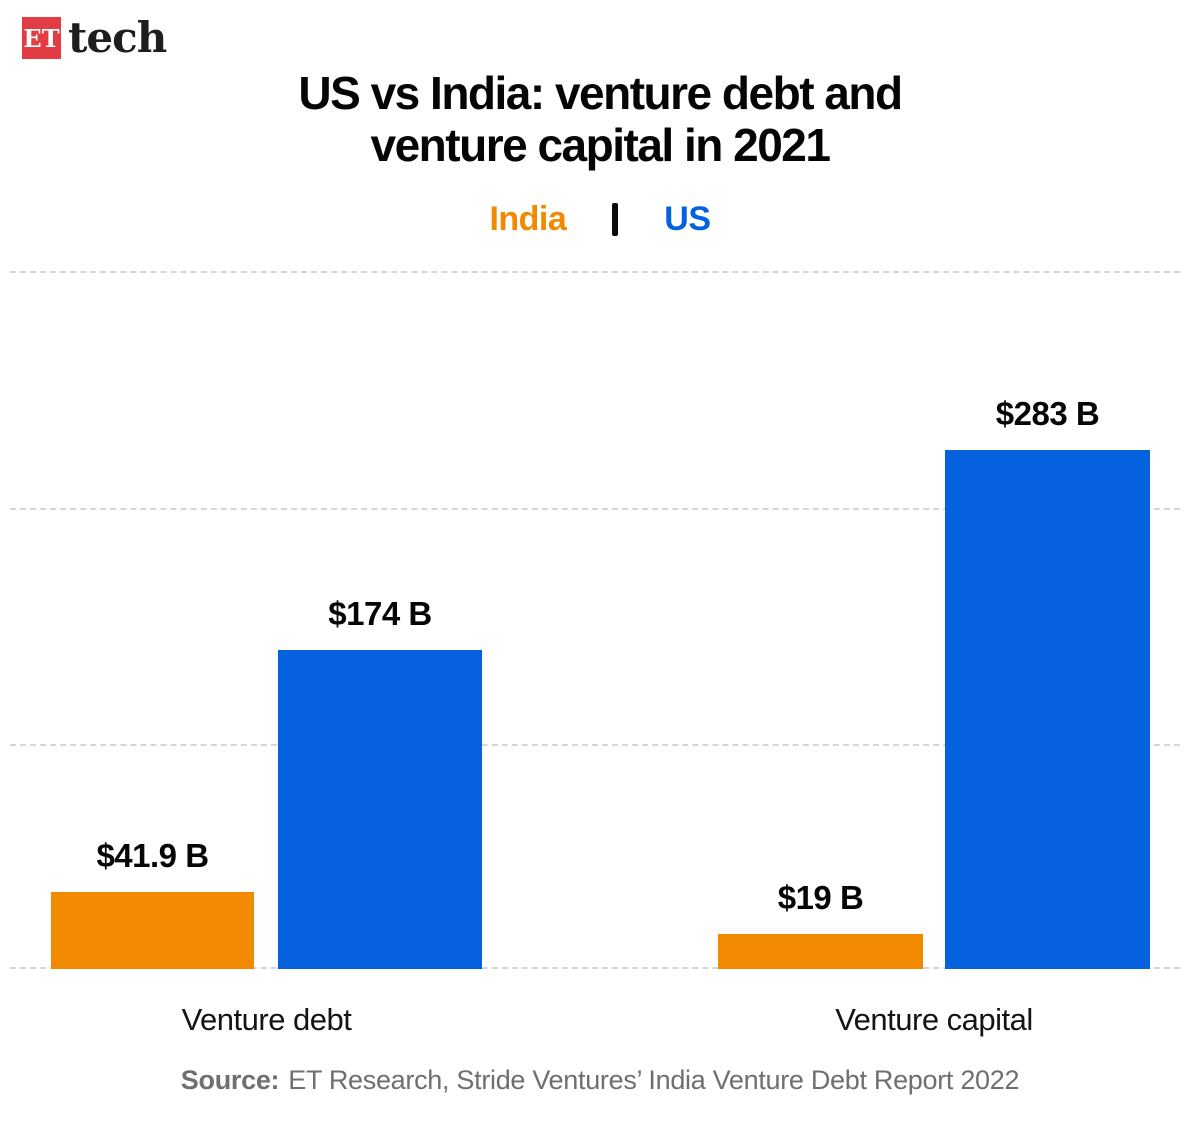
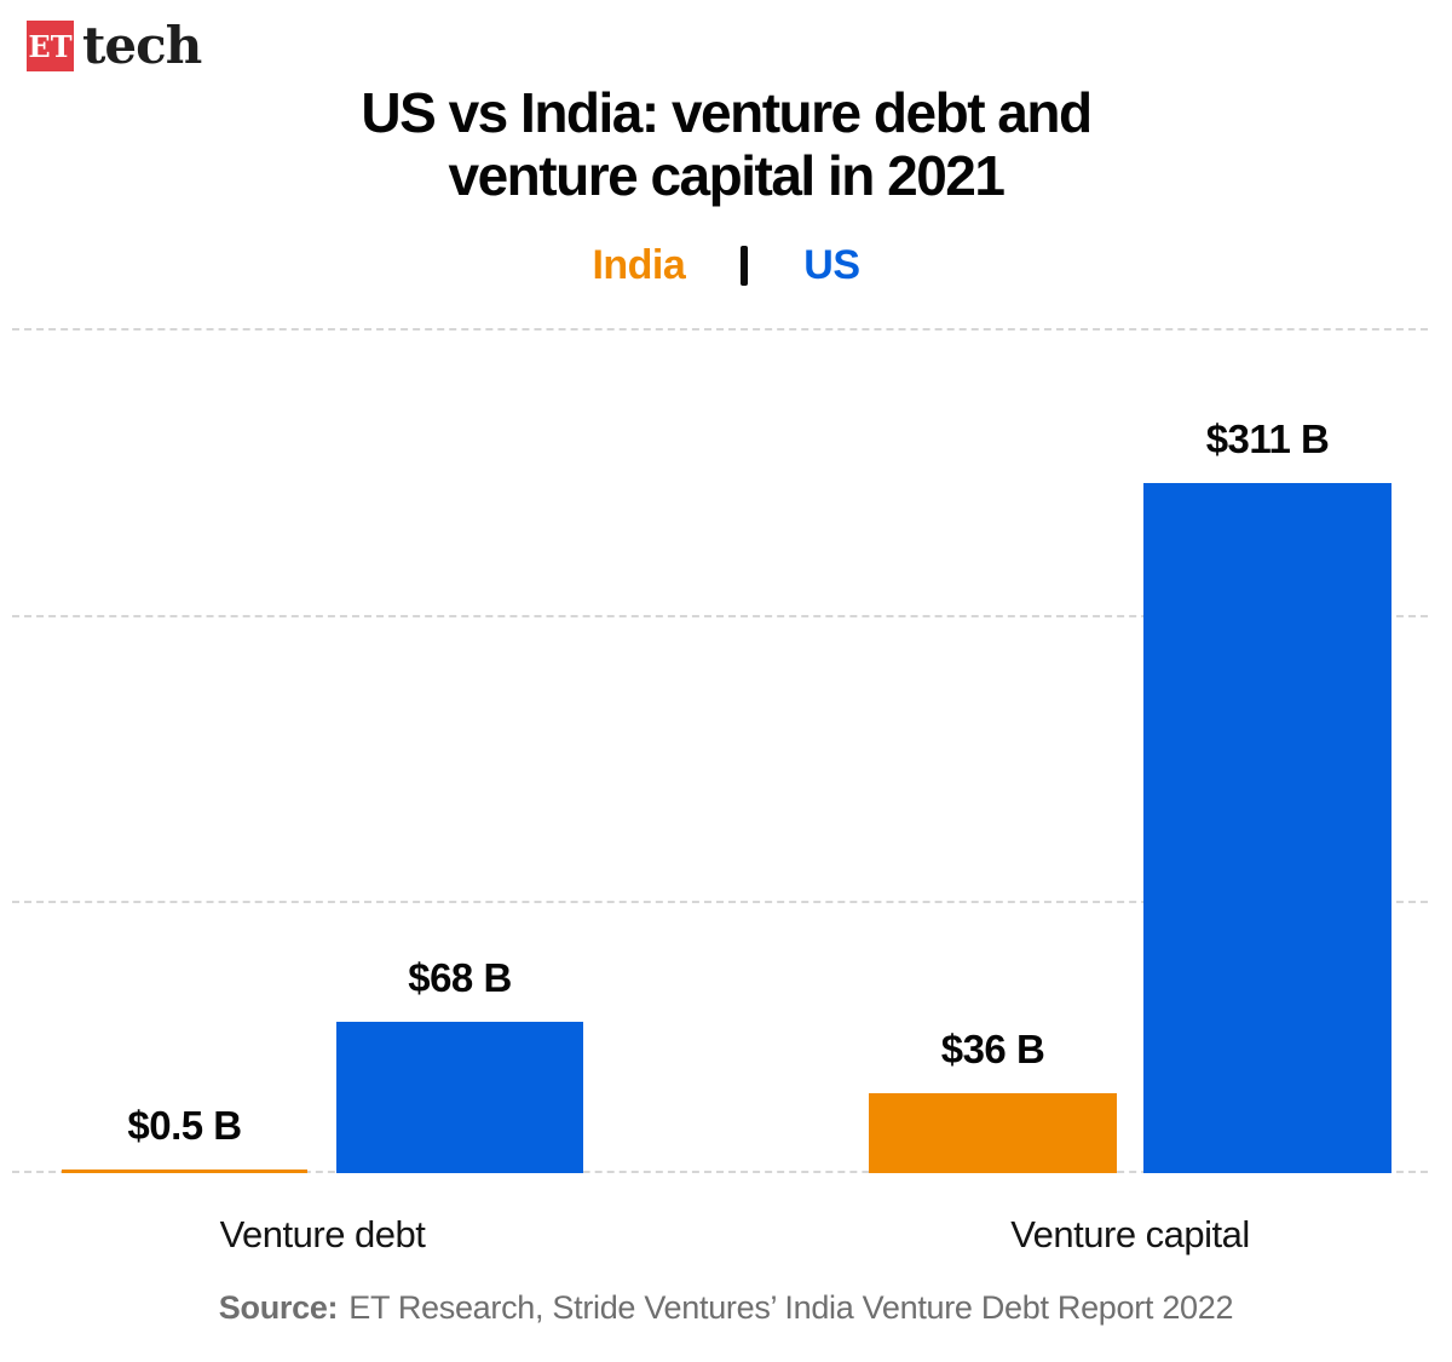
India/Venture debt: $41.9 -> $0.5
US/Venture debt: $174 -> $68
India/Venture capital: $19 -> $36
US/Venture capital: $283 -> $311
